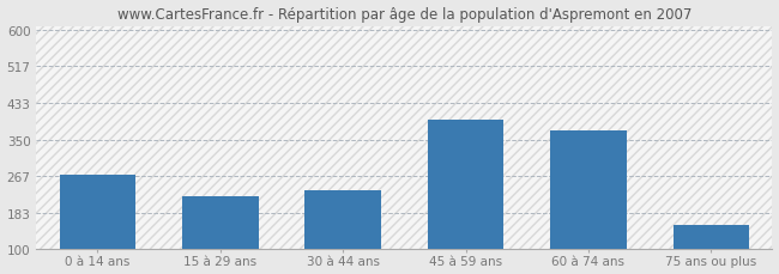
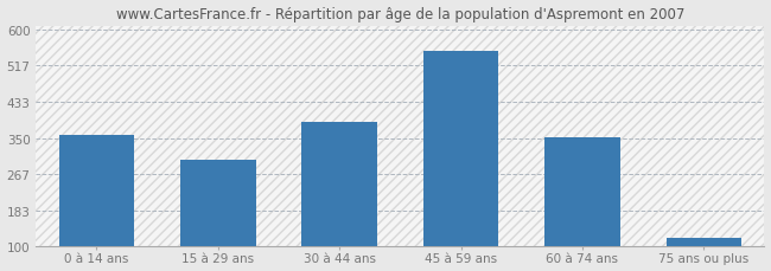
0 à 14 ans: 270 -> 356
15 à 29 ans: 220 -> 300
30 à 44 ans: 235 -> 388
45 à 59 ans: 395 -> 552
60 à 74 ans: 370 -> 352
75 ans ou plus: 155 -> 120
